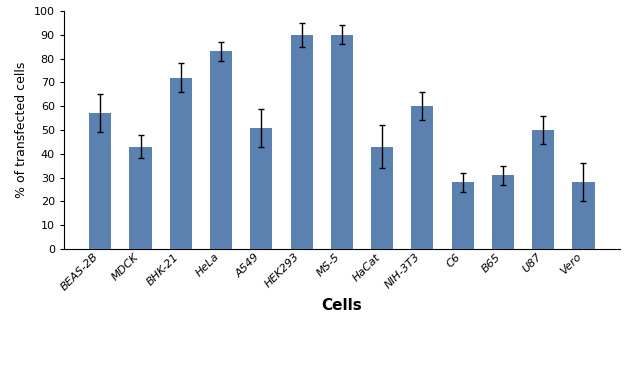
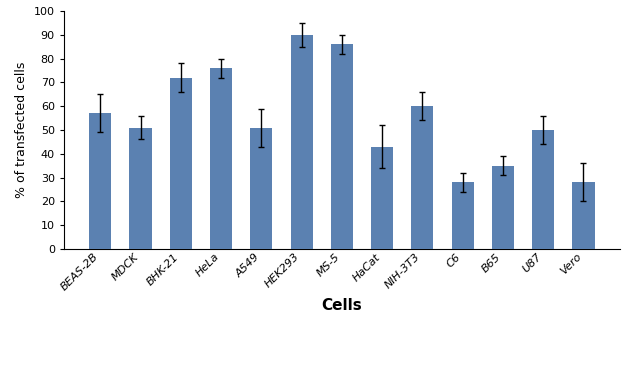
MDCK: 43 -> 51
HeLa: 83 -> 76
MS-5: 90 -> 86
B65: 31 -> 35
